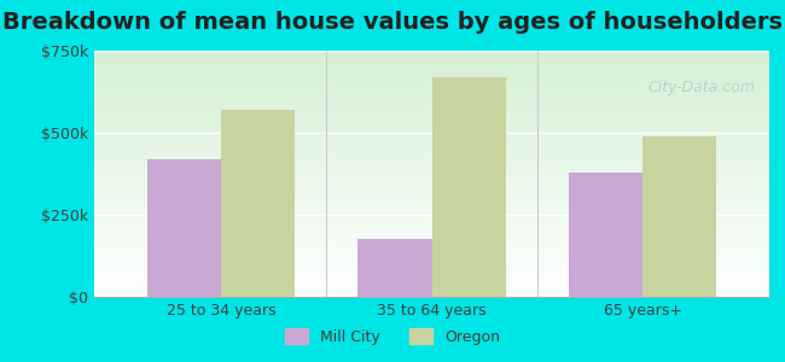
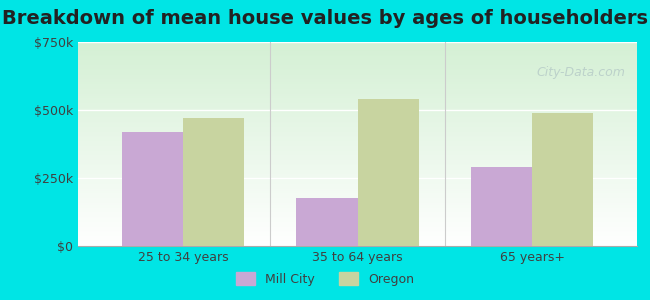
Oregon/25 to 34 years: $570k -> $470k
Oregon/35 to 64 years: $670k -> $540k
Mill City/65 years+: $380k -> $290k
